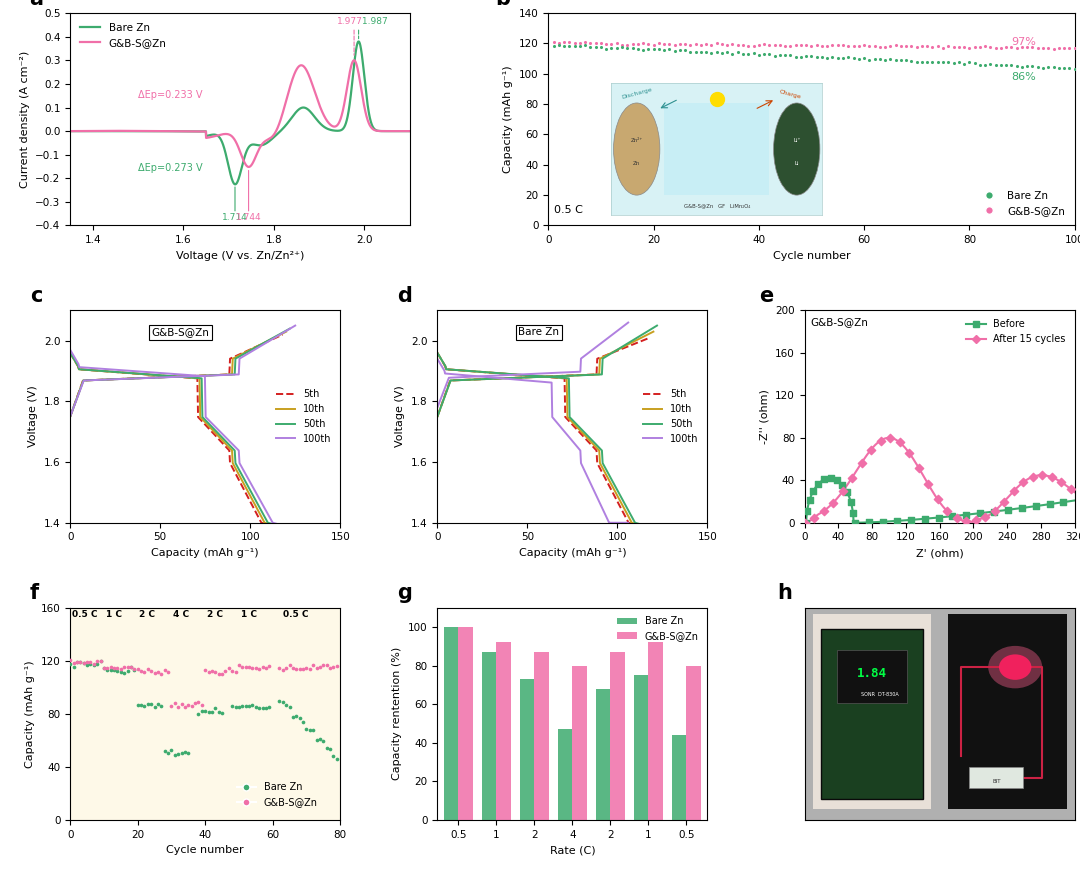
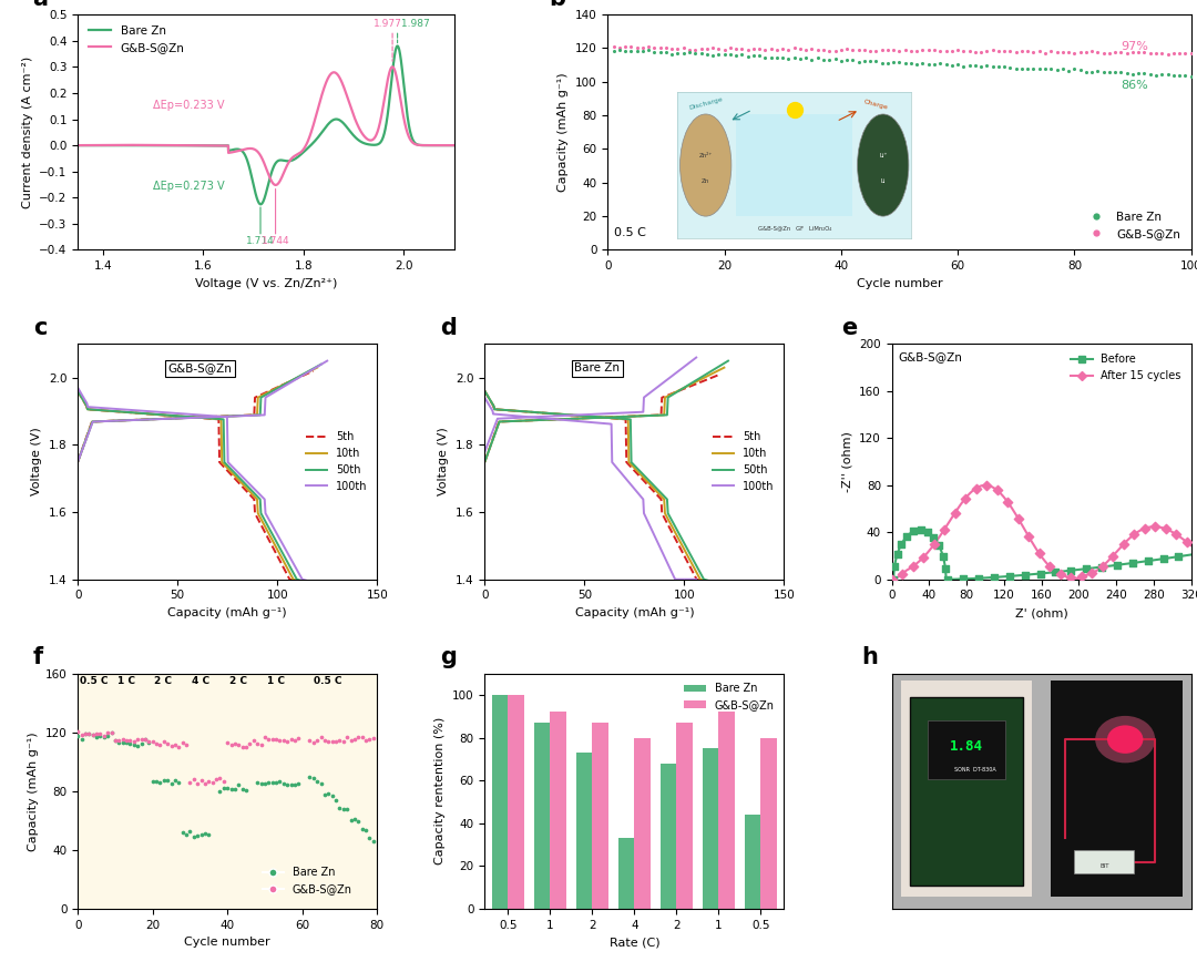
Bare Zn/4: 47 -> 33
